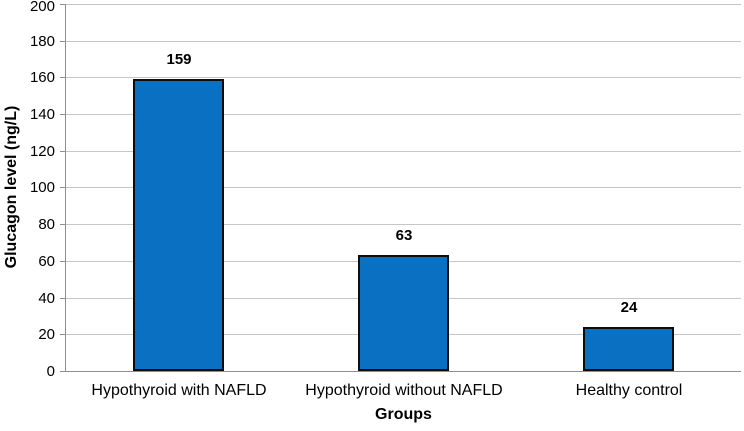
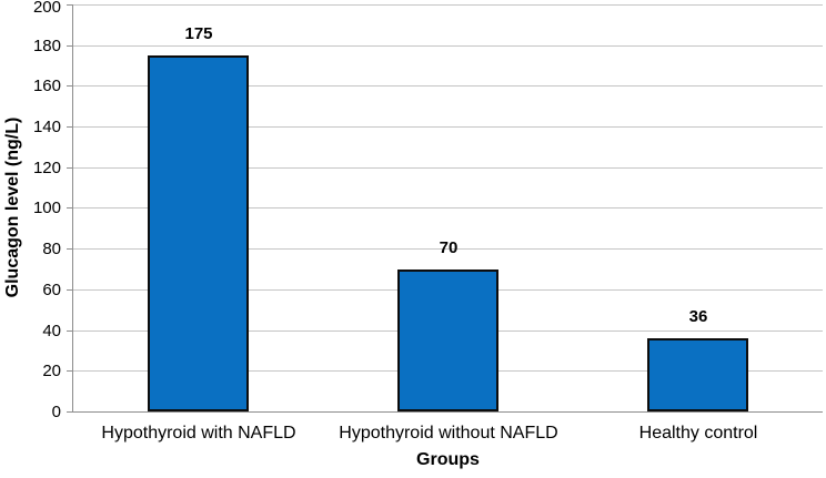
Hypothyroid with NAFLD: 159 -> 175
Hypothyroid without NAFLD: 63 -> 70
Healthy control: 24 -> 36
